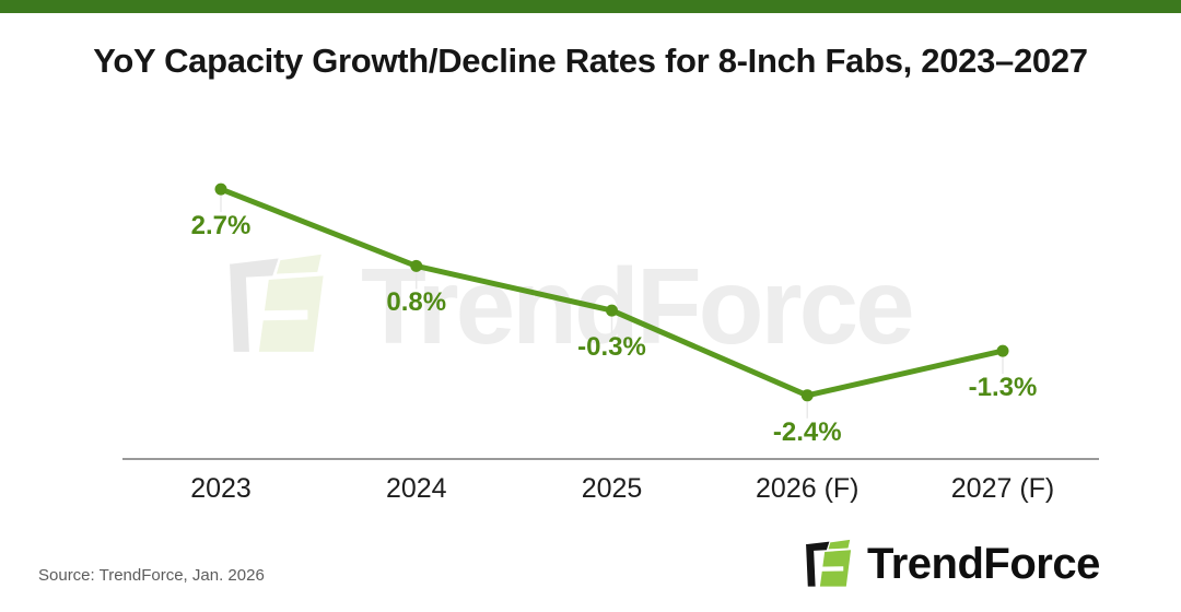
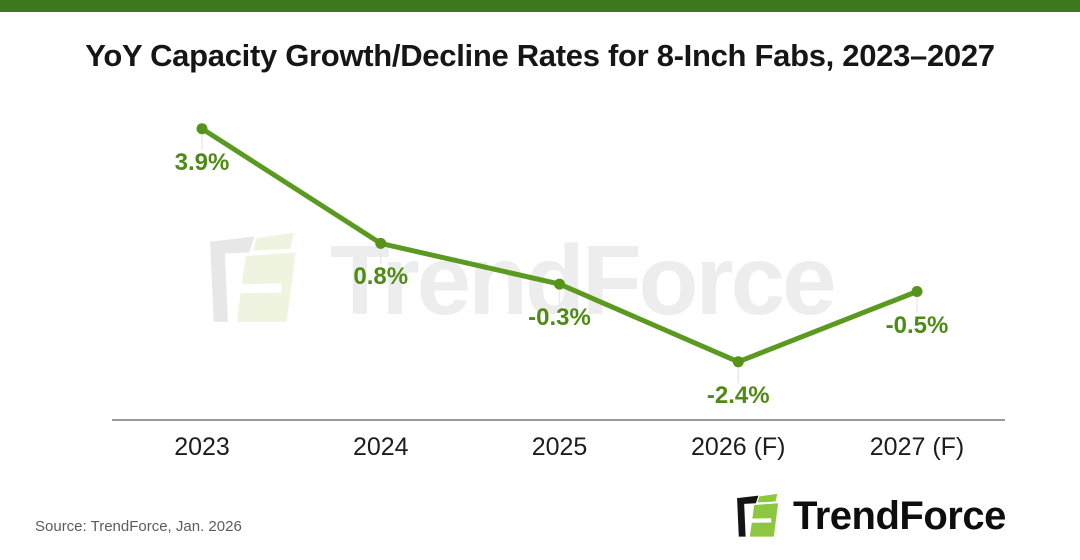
2023: 2.7% -> 3.9%
2027 (F): -1.3% -> -0.5%
